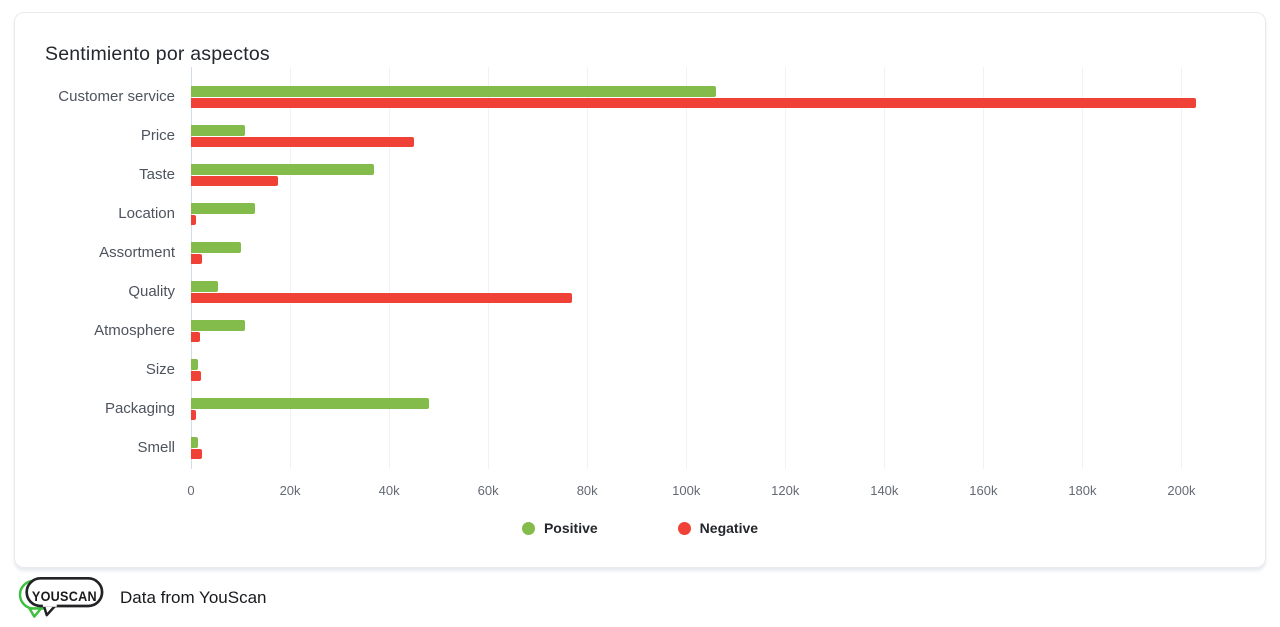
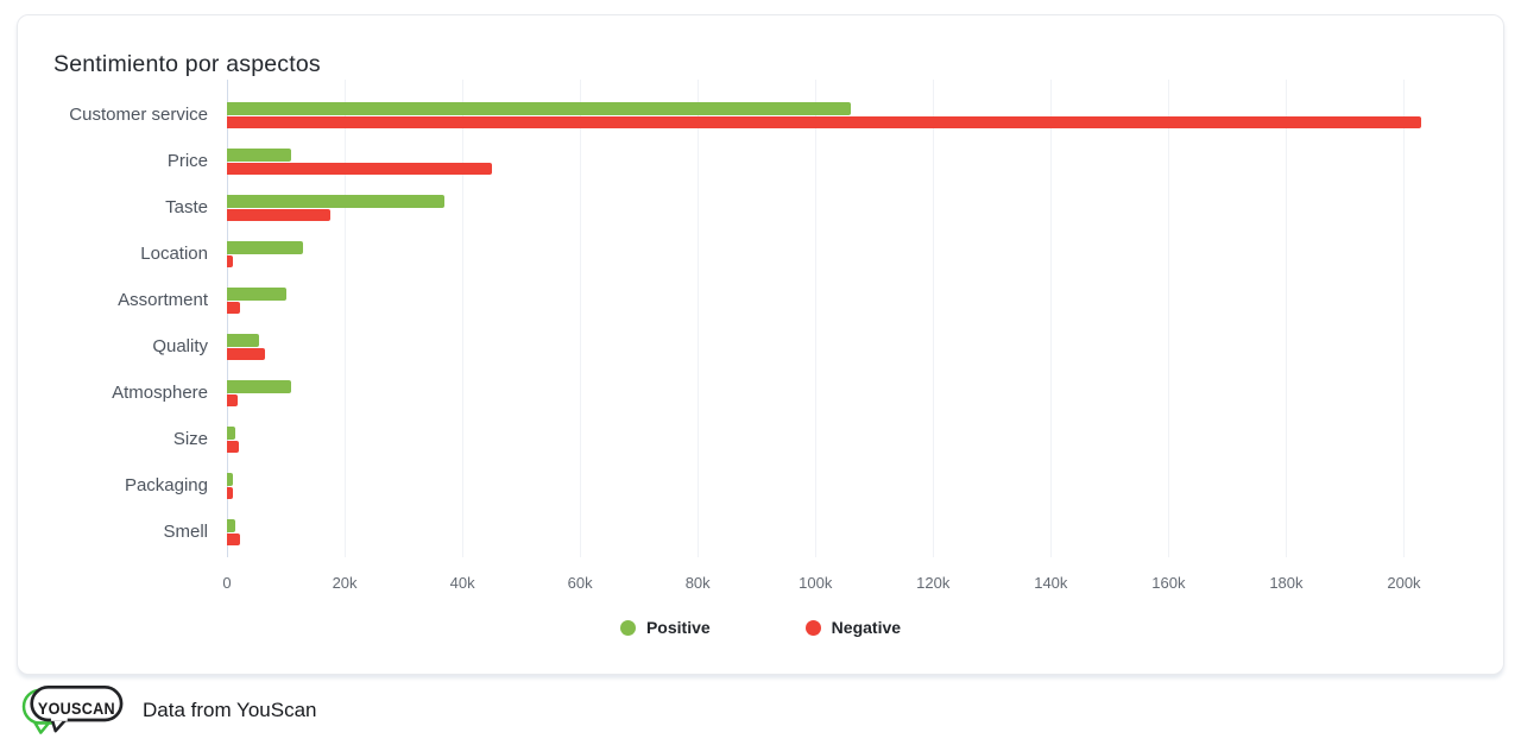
Negative/Quality: 77k -> 6k
Positive/Packaging: 48k -> 1k
